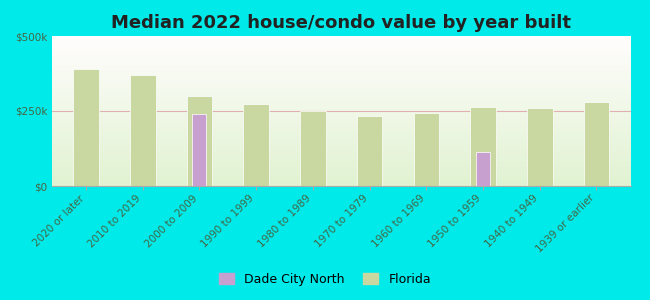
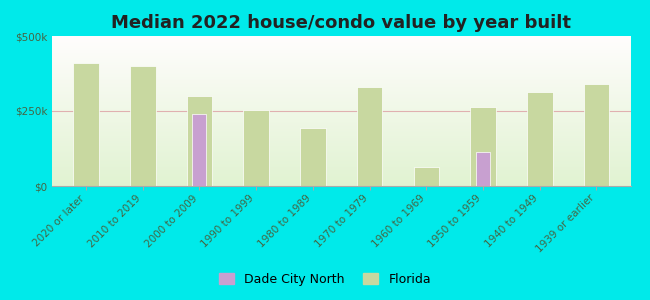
Florida/2020 or later: $390k -> $410k
Florida/2010 to 2019: $370k -> $400k
Florida/1990 to 1999: $275k -> $255k
Florida/1980 to 1989: $250k -> $195k
Florida/1970 to 1979: $235k -> $330k
Florida/1960 to 1969: $245k -> $65k
Florida/1940 to 1949: $260k -> $315k
Florida/1939 or earlier: $280k -> $340k
